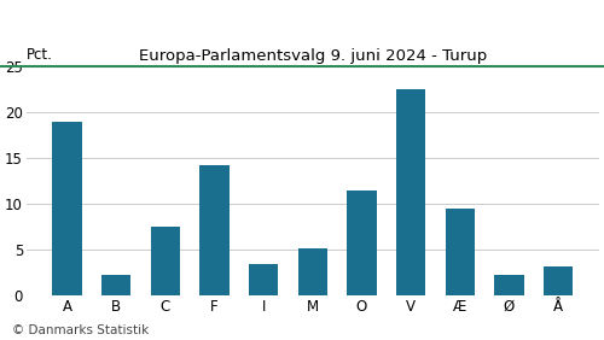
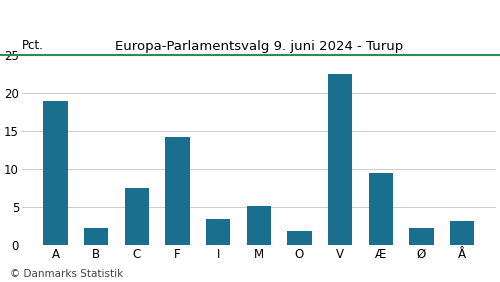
O: 11.5 -> 1.8
